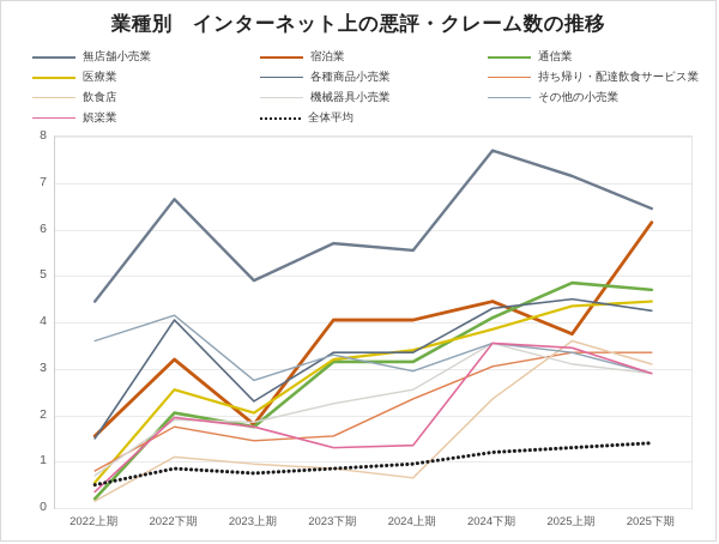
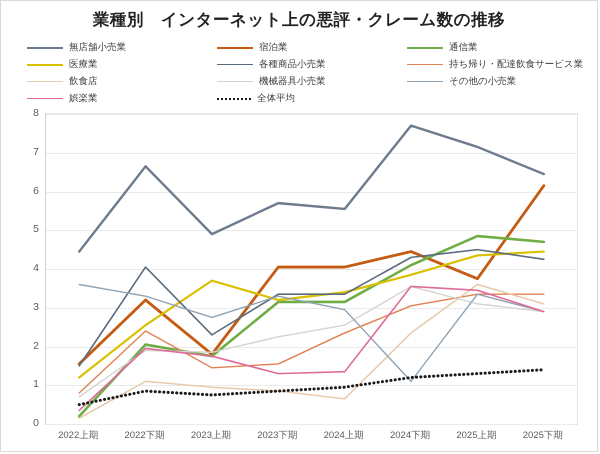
医療業/2022上期: 0.6 -> 1.2
持ち帰り・配達飲食サービス業/2022下期: 1.8 -> 2.4
その他の小売業/2022下期: 4.2 -> 3.3
医療業/2023上期: 2.0 -> 3.7
その他の小売業/2024下期: 3.5 -> 1.1
